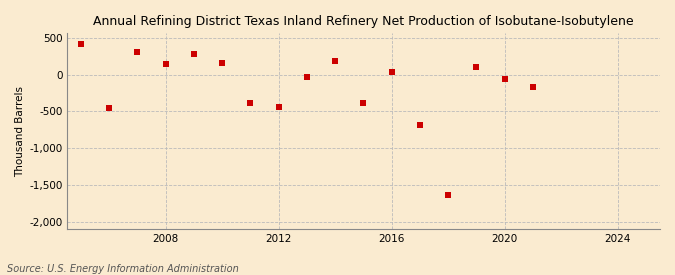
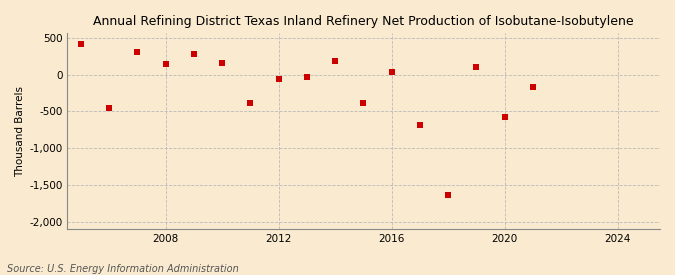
2012: -440 -> -60
2020: -60 -> -580
